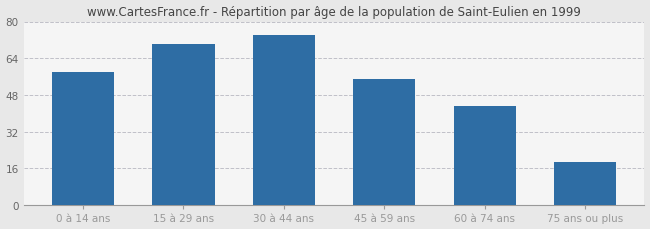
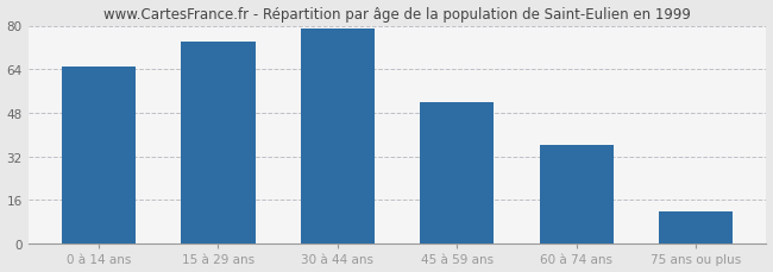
0 à 14 ans: 58 -> 65
15 à 29 ans: 70 -> 74
30 à 44 ans: 74 -> 79
45 à 59 ans: 55 -> 52
60 à 74 ans: 43 -> 36
75 ans ou plus: 19 -> 12
